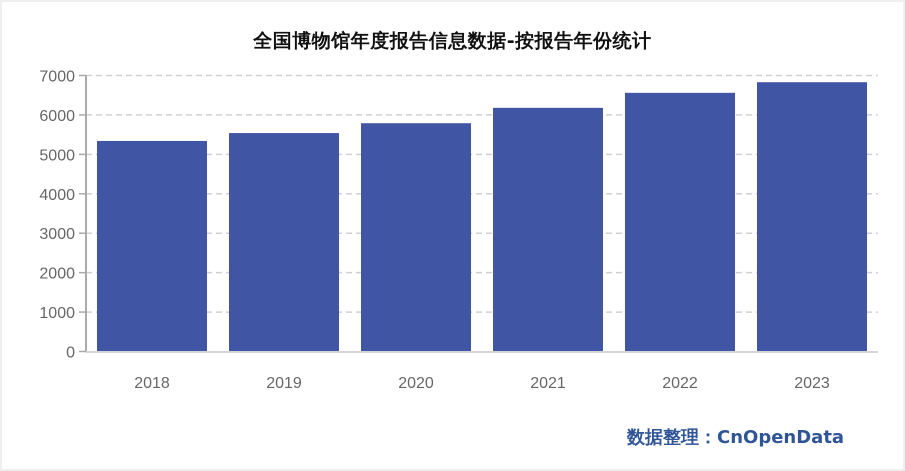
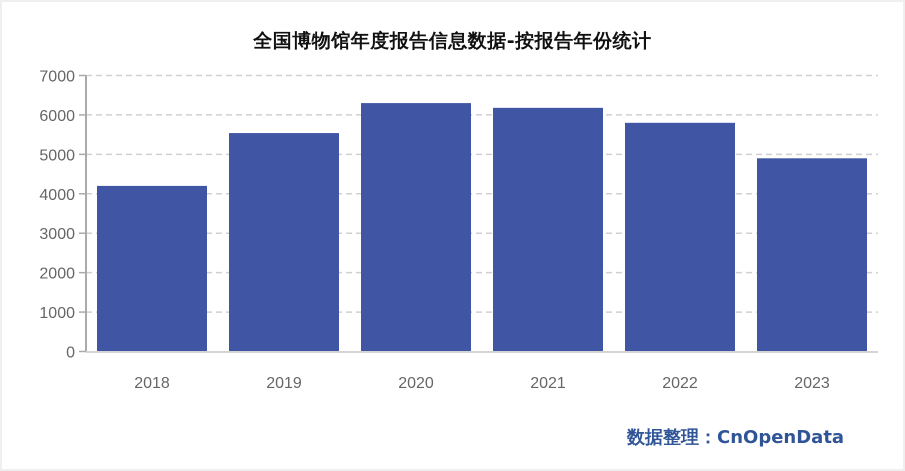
2018: 5300 -> 4200
2020: 5800 -> 6300
2022: 6600 -> 5800
2023: 6800 -> 4900
